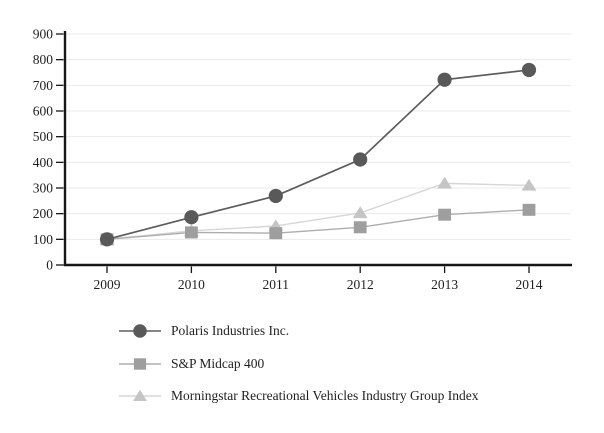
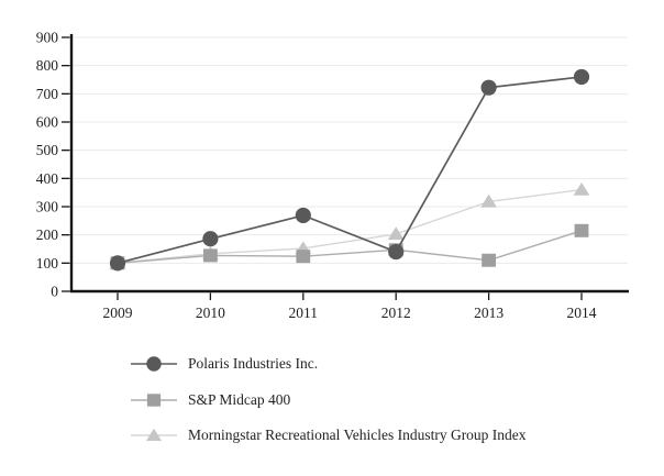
Polaris Industries Inc./2012: 410 -> 140
S&P Midcap 400/2013: 200 -> 110
Morningstar Recreational Vehicles Industry Group Index/2014: 310 -> 360
